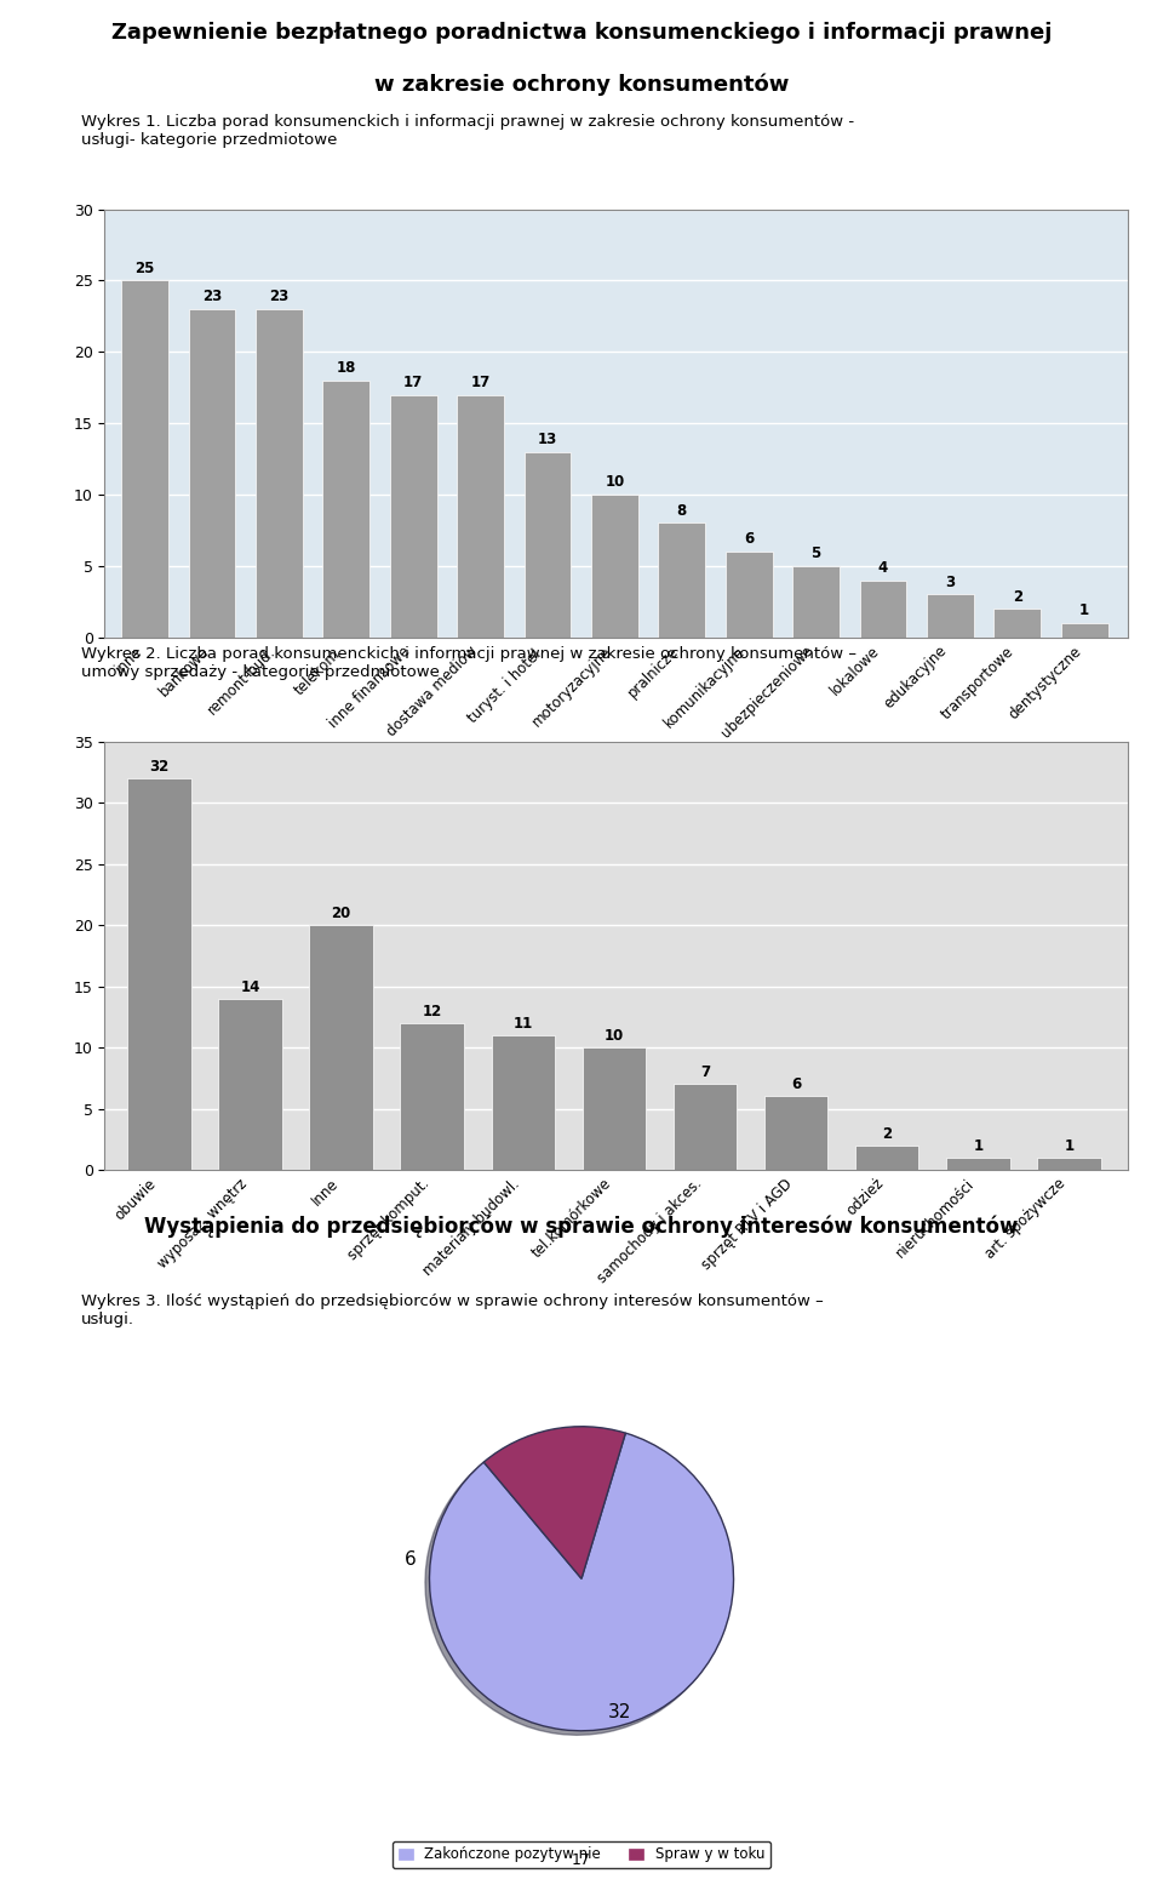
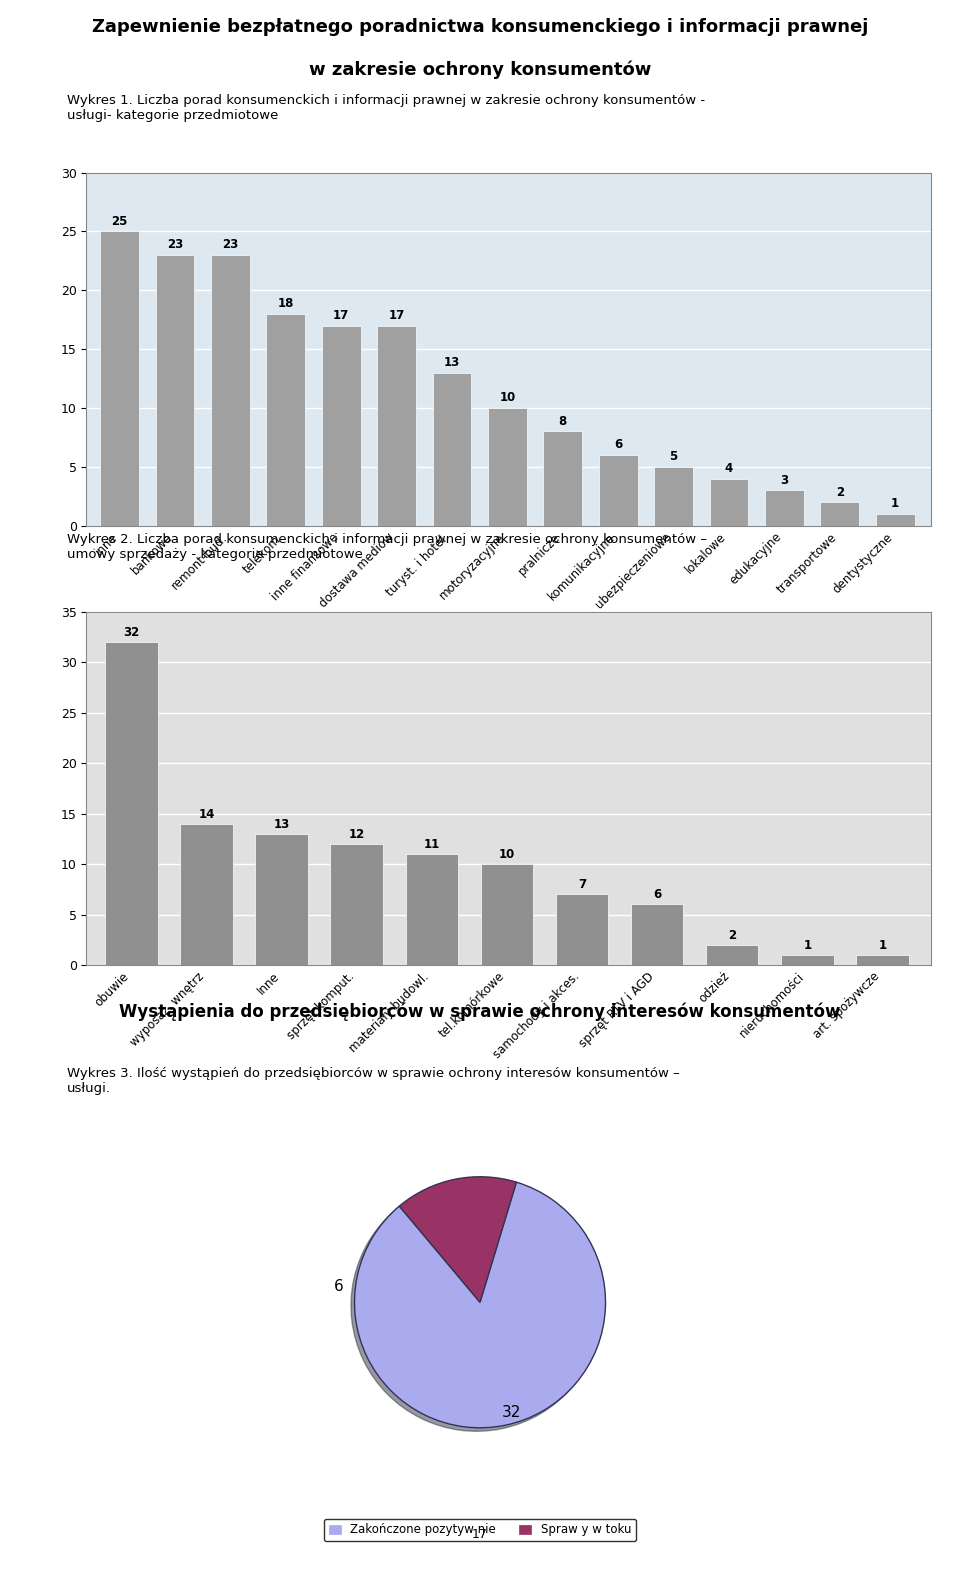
Inne: 20 -> 13
